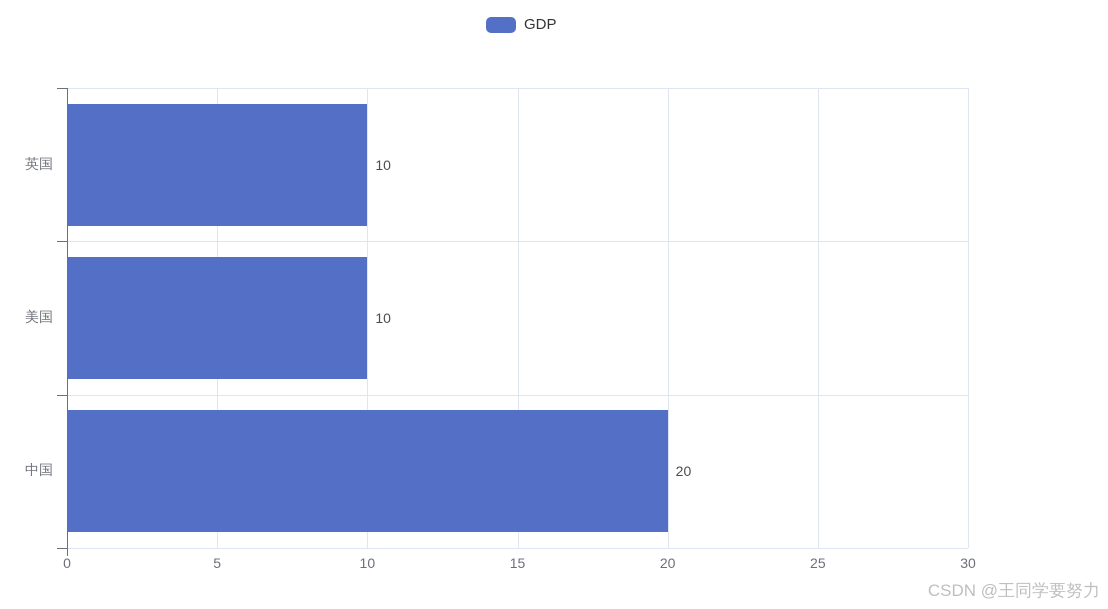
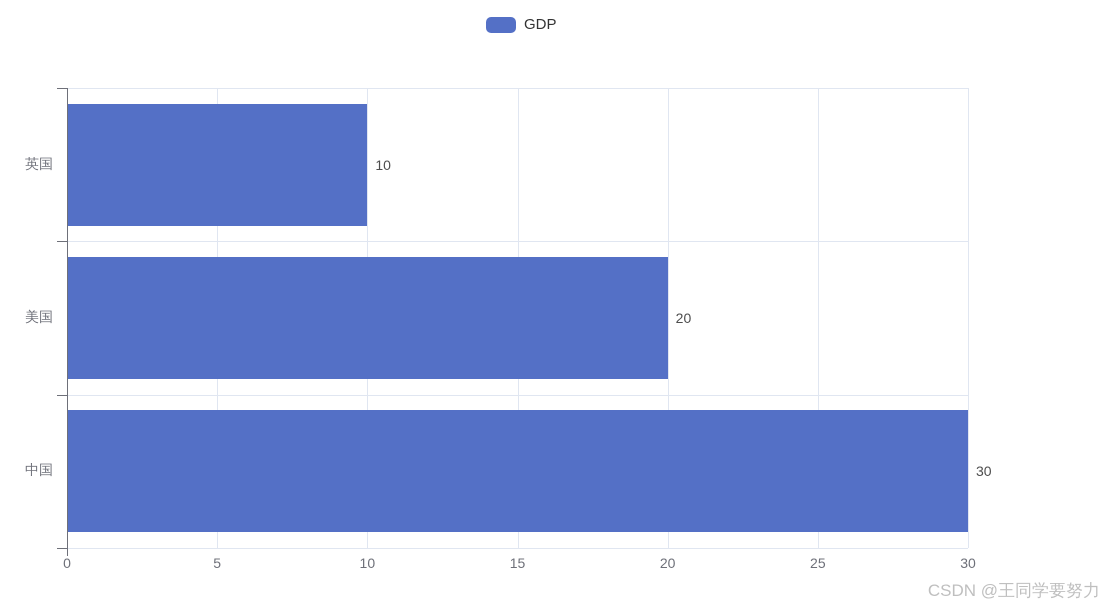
美国: 10 -> 20
中国: 20 -> 30
